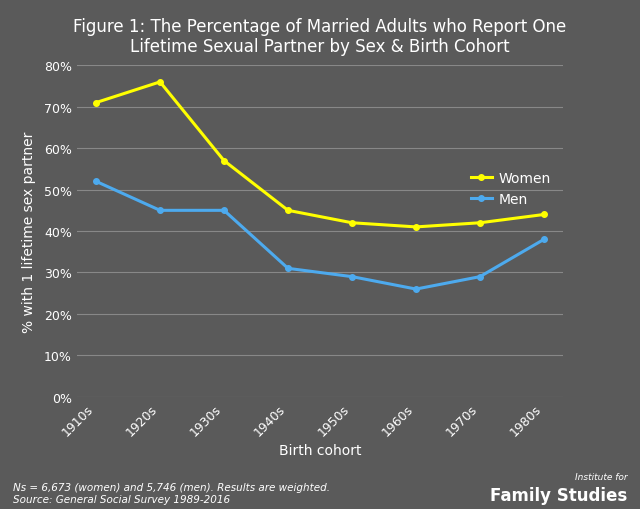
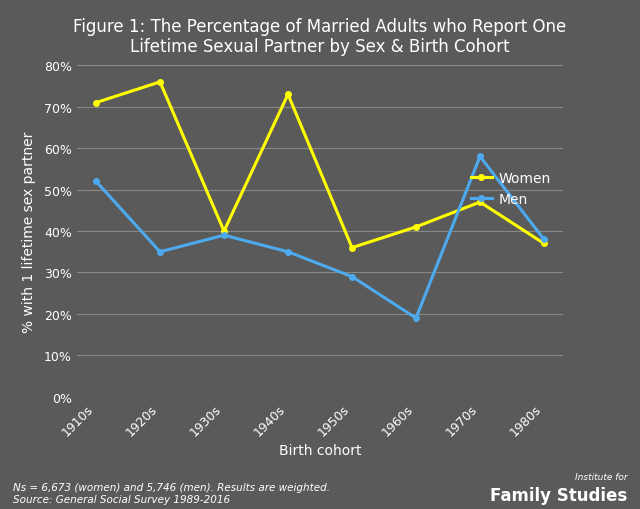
Men/1920s: 45% -> 35%
Women/1930s: 57% -> 40%
Men/1930s: 45% -> 39%
Women/1940s: 45% -> 73%
Men/1940s: 31% -> 35%
Women/1950s: 42% -> 36%
Men/1960s: 26% -> 19%
Women/1970s: 42% -> 47%
Men/1970s: 29% -> 58%
Women/1980s: 44% -> 37%
